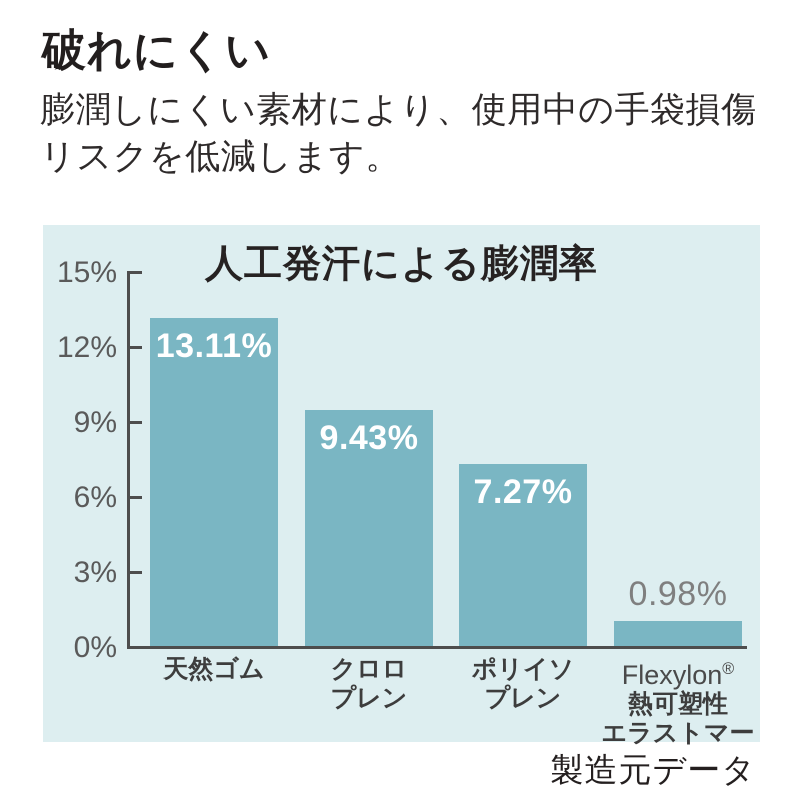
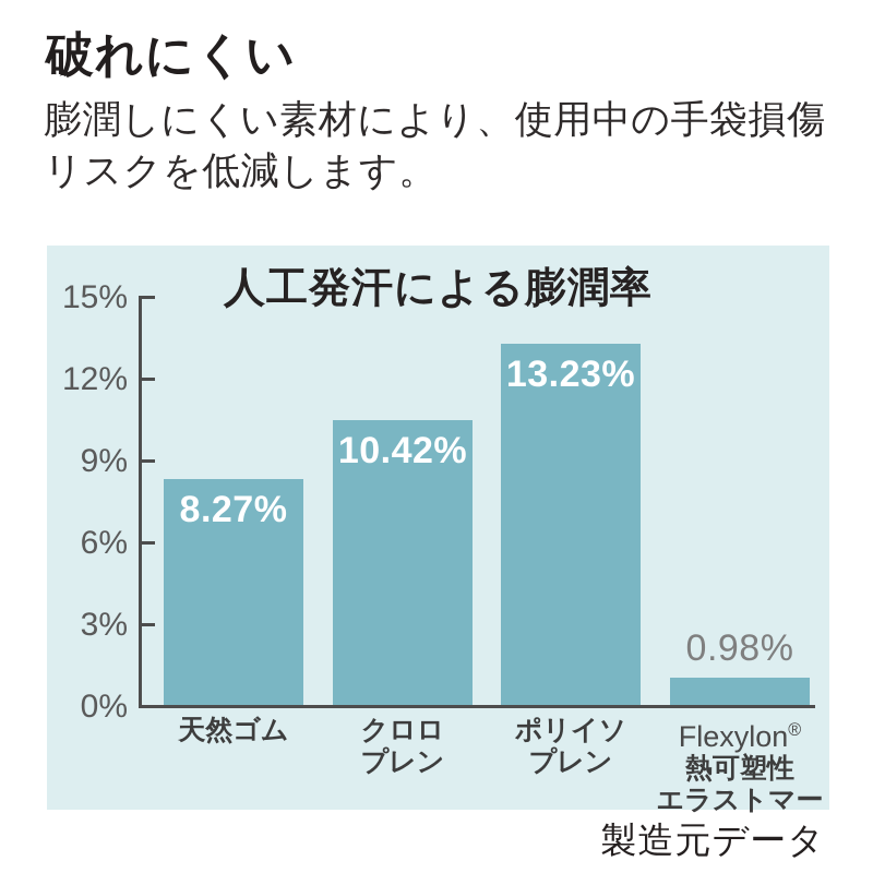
天然ゴム: 13.11% -> 8.27%
クロロプレン: 9.43% -> 10.42%
ポリイソプレン: 7.27% -> 13.23%
